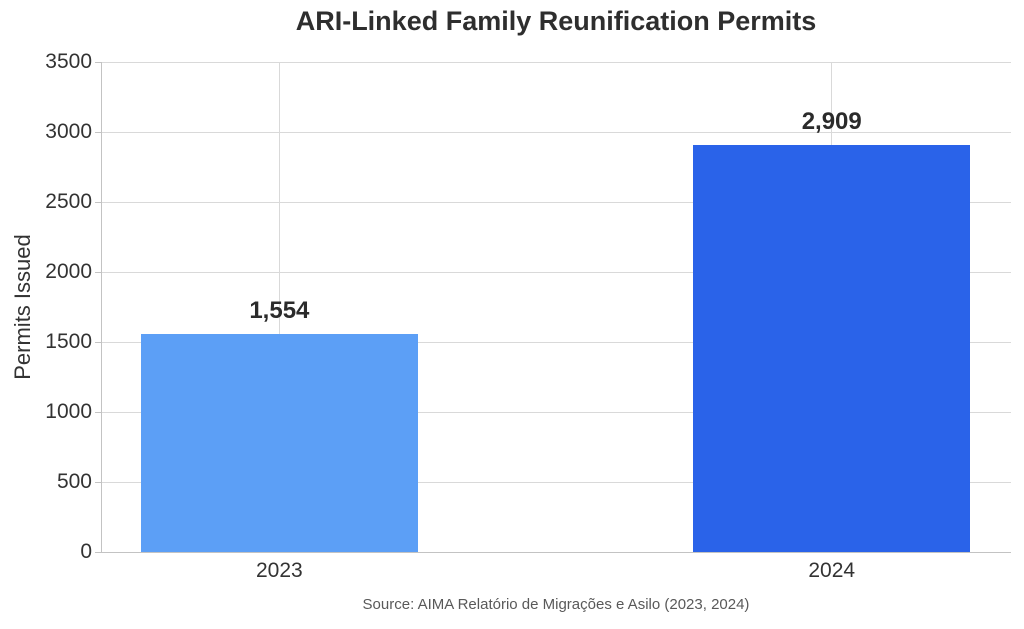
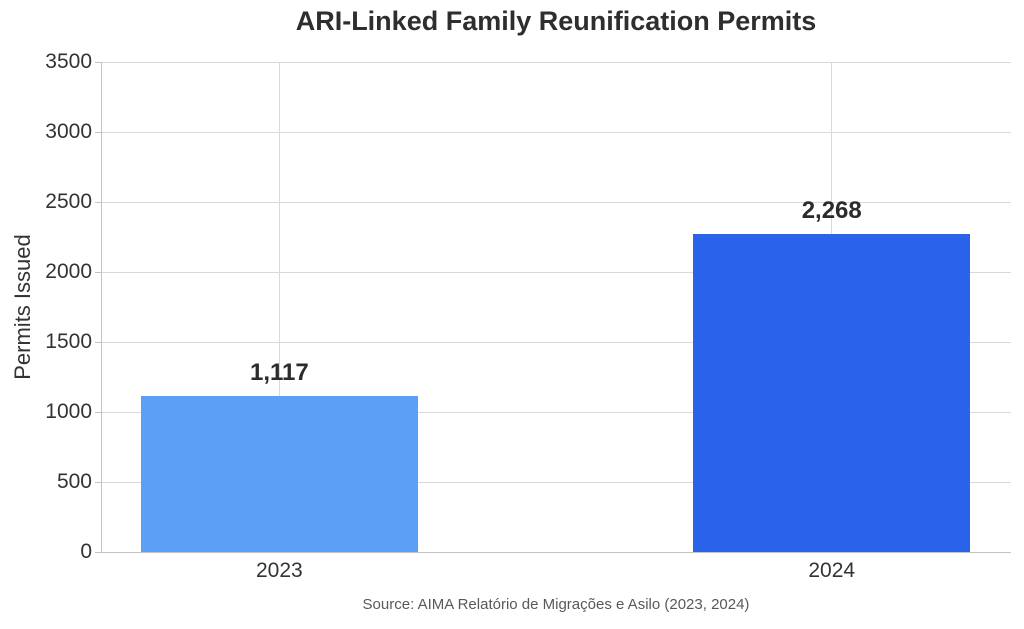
2023: 1,554 -> 1,117
2024: 2,909 -> 2,268
